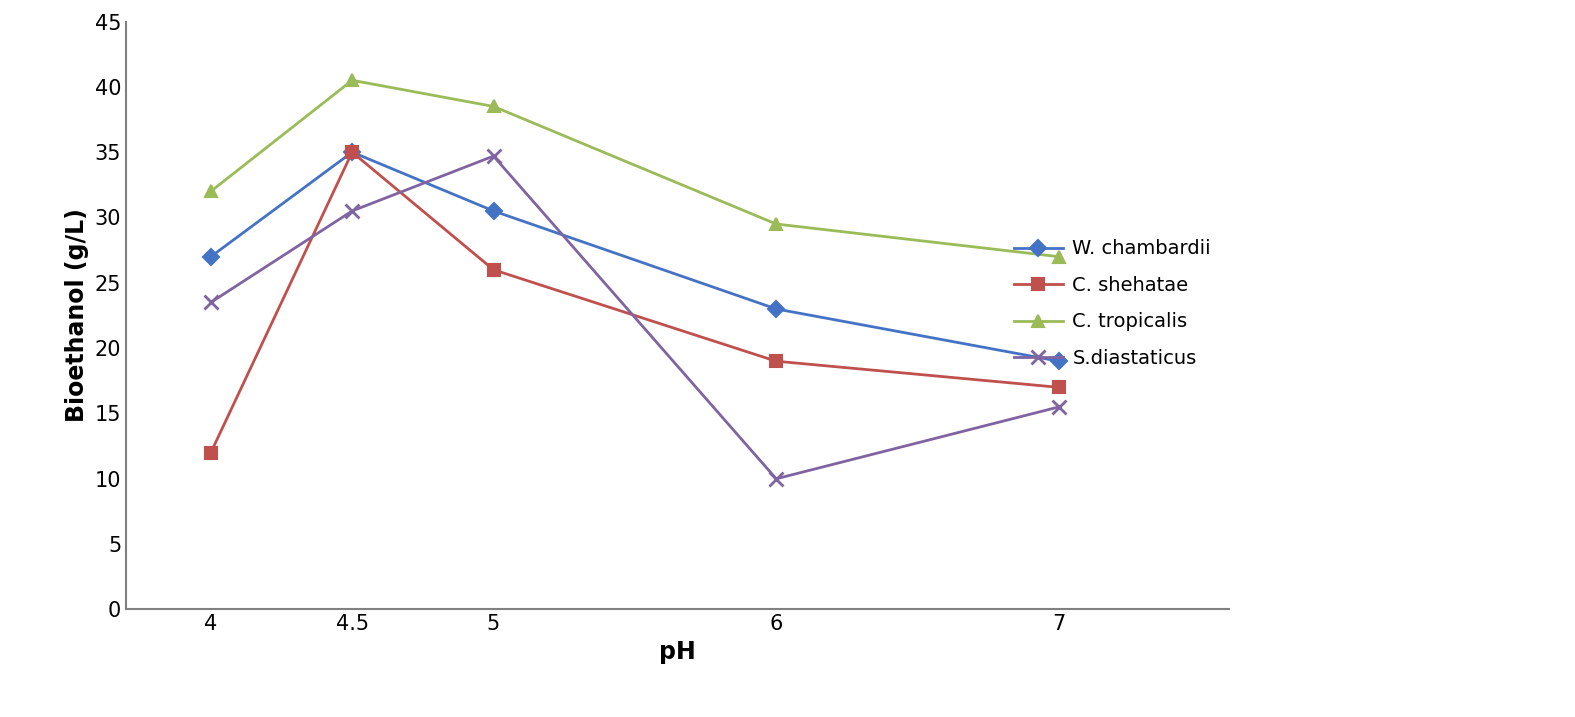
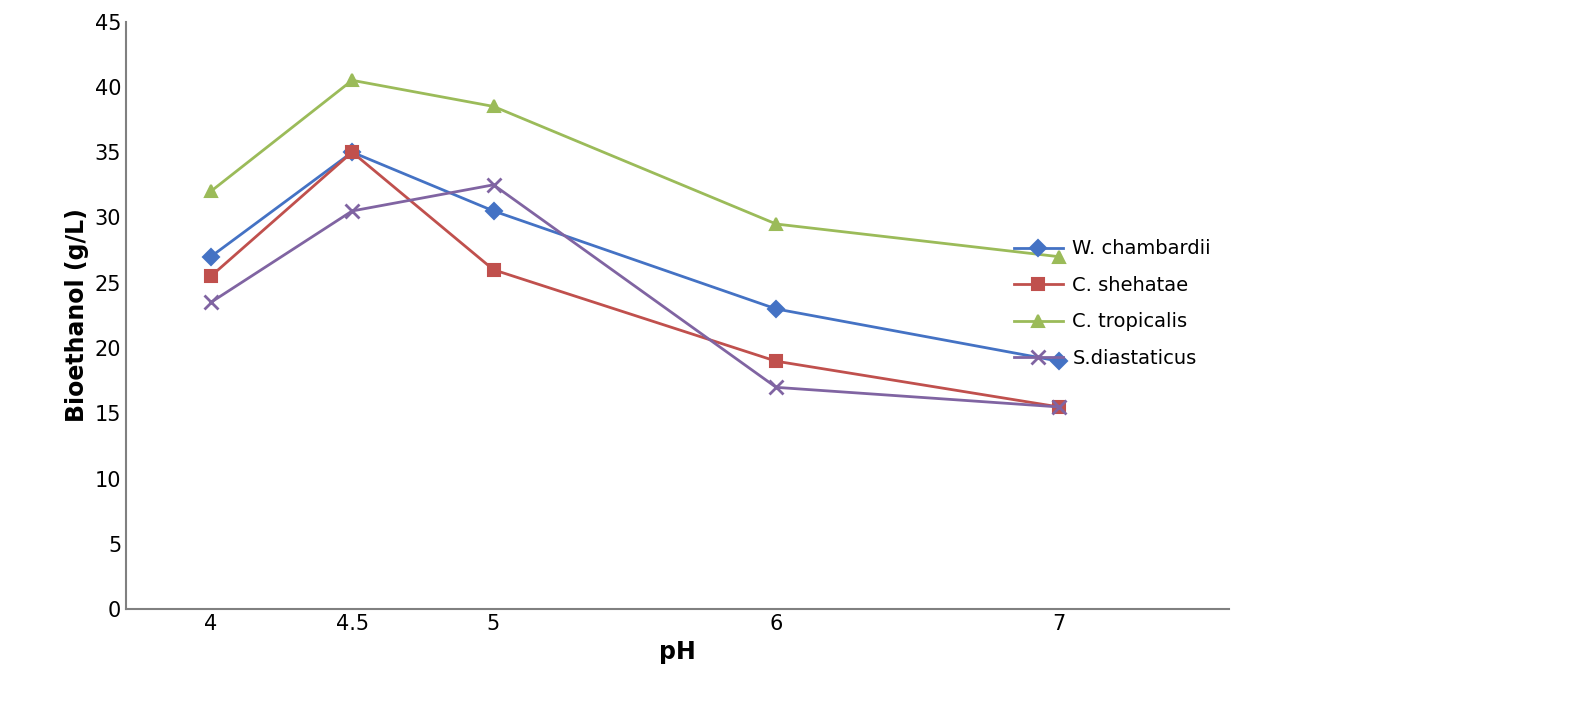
C. shehatae/4: 12.0 -> 25.5
S.diastaticus/5: 34.7 -> 32.5
S.diastaticus/6: 10.0 -> 17.0
C. shehatae/7: 17.0 -> 15.5
